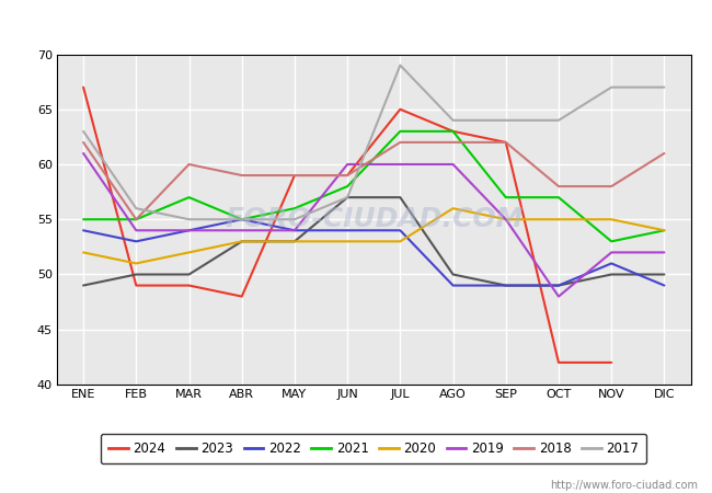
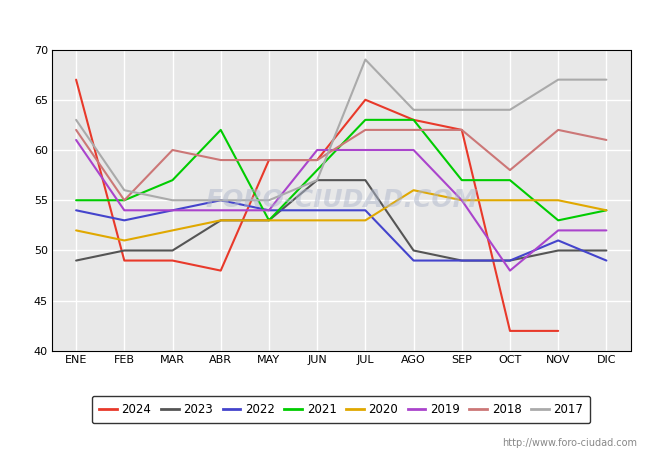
2021/ABR: 55 -> 62
2021/MAY: 56 -> 53
2018/NOV: 58 -> 62
